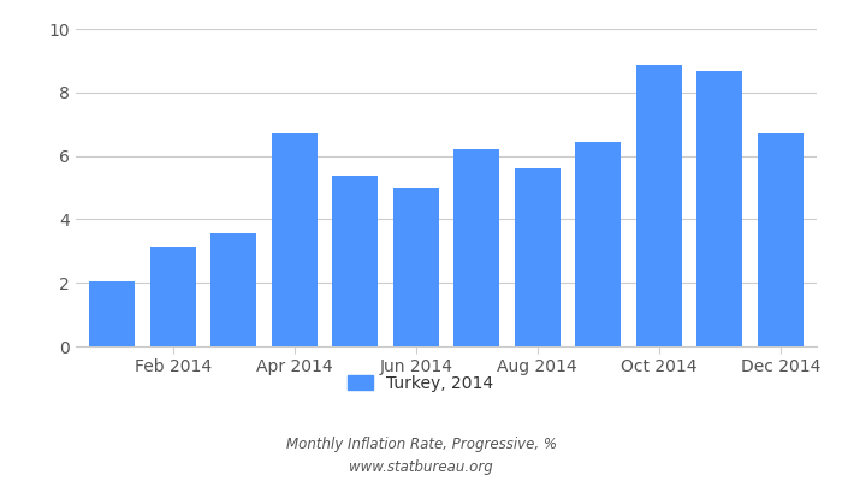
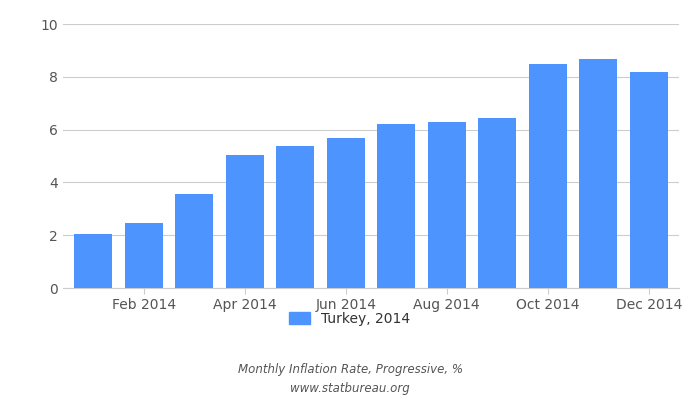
Feb 2014: 3.15 -> 2.46
Apr 2014: 6.70 -> 5.03
Jun 2014: 5.00 -> 5.68
Aug 2014: 5.60 -> 6.27
Oct 2014: 8.85 -> 8.47
Dec 2014: 6.70 -> 8.20
